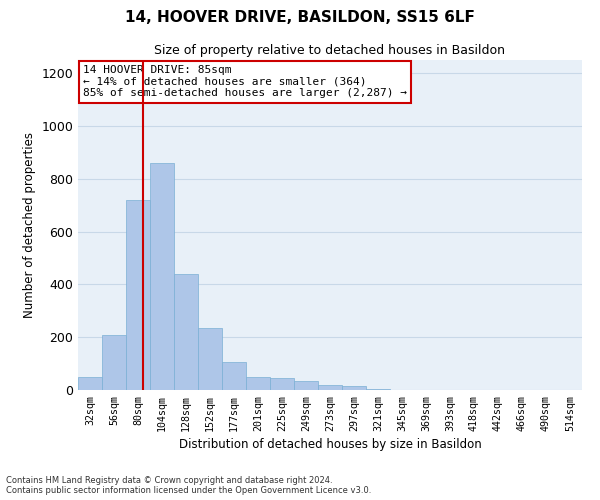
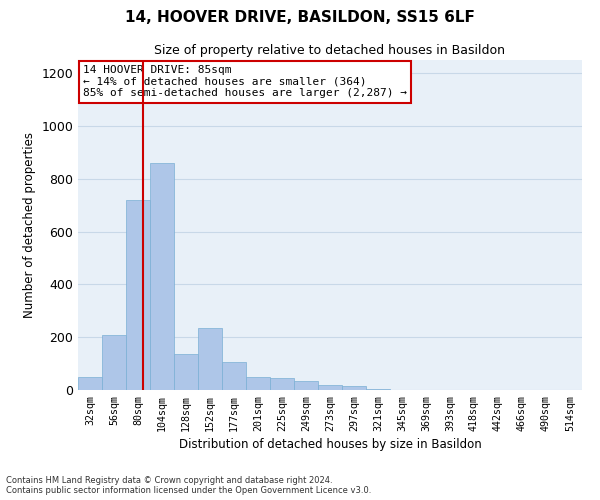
128sqm: 440 -> 135
